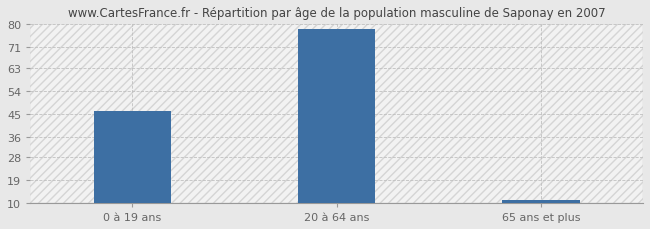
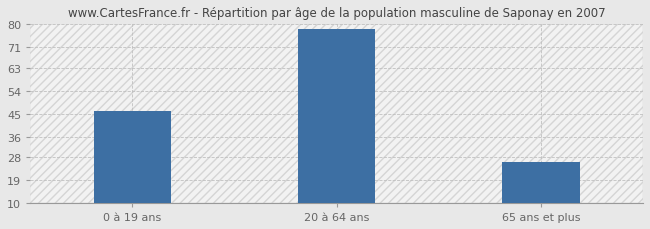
65 ans et plus: 11 -> 26
